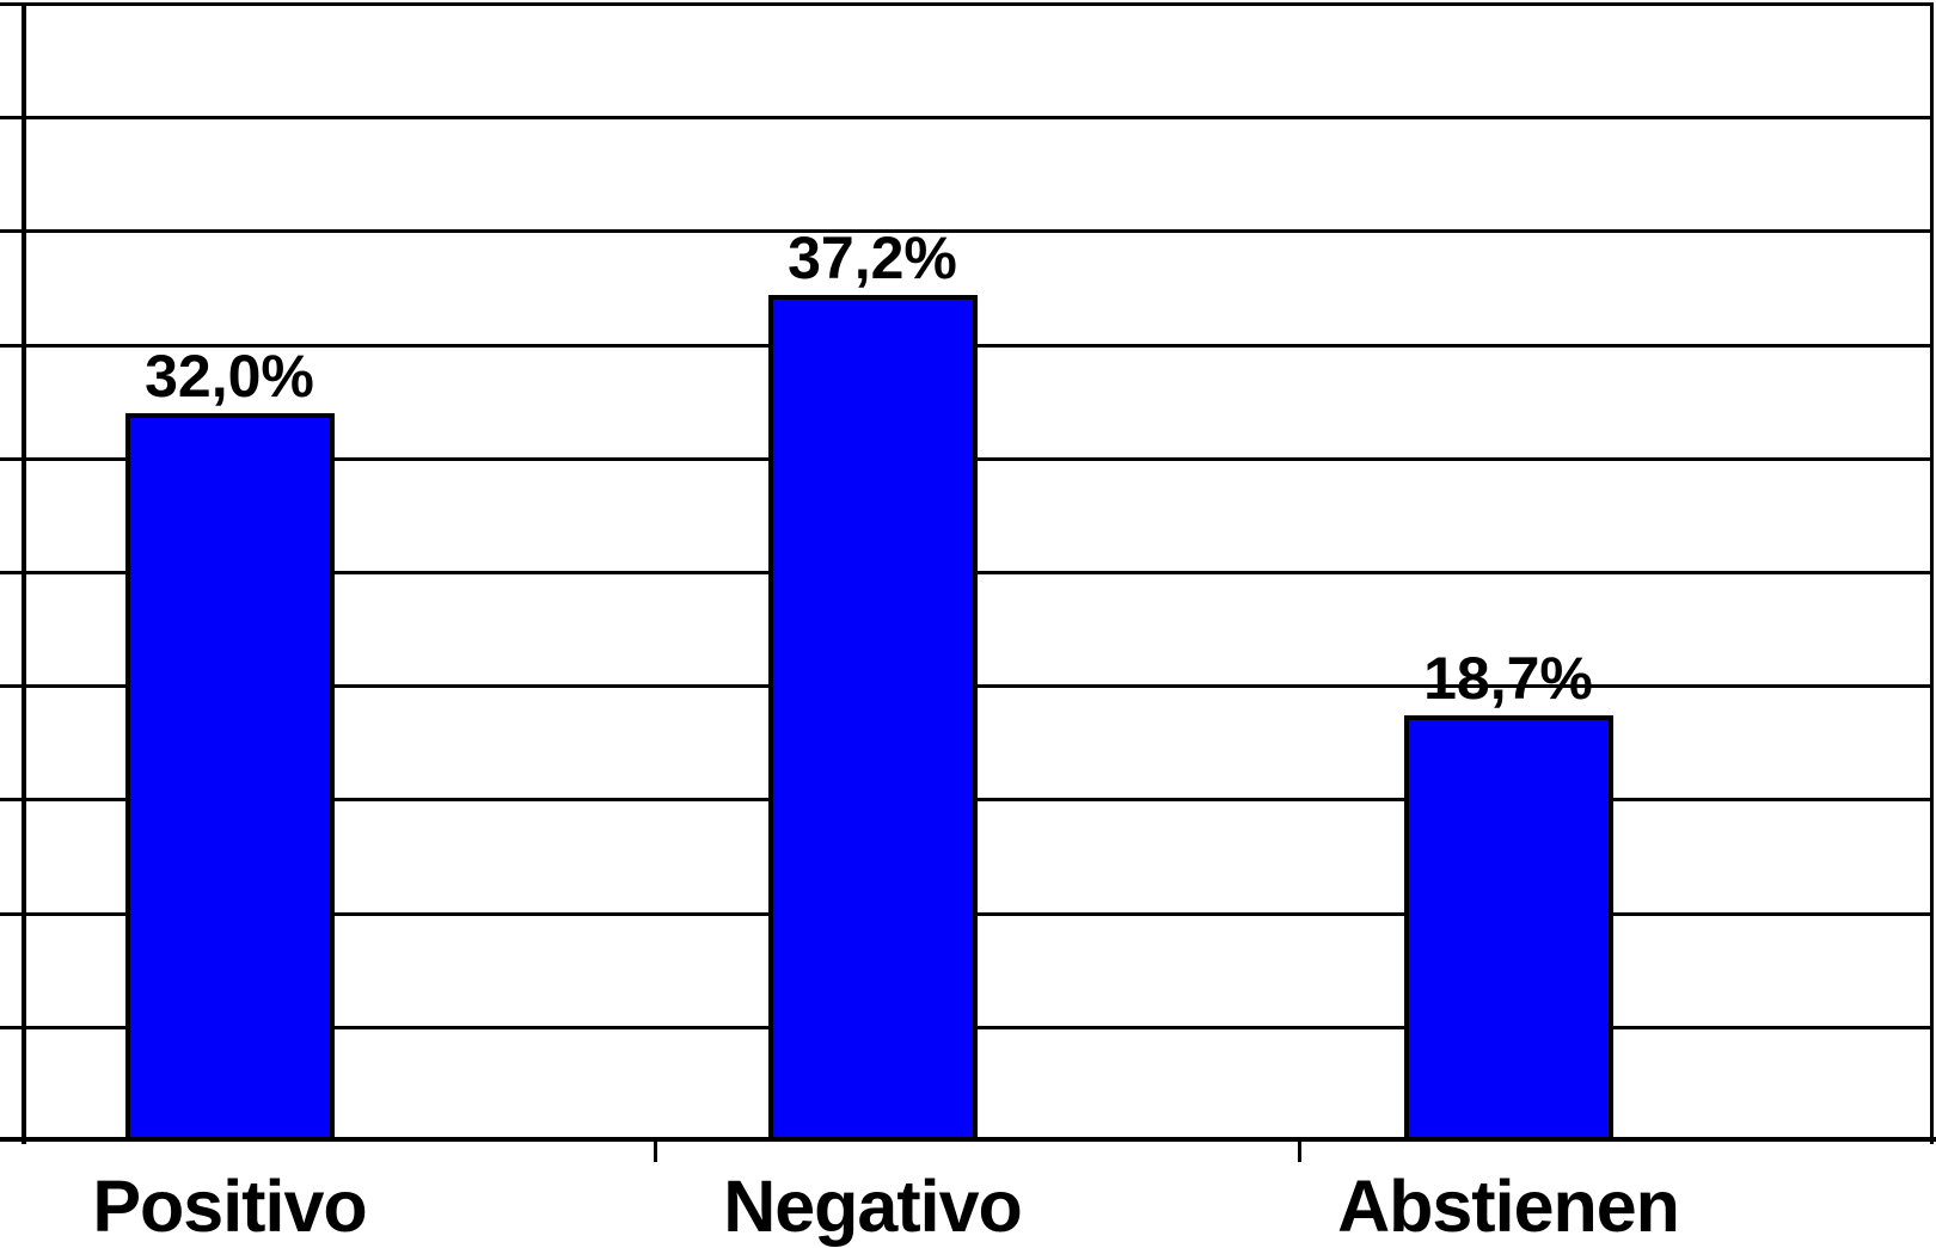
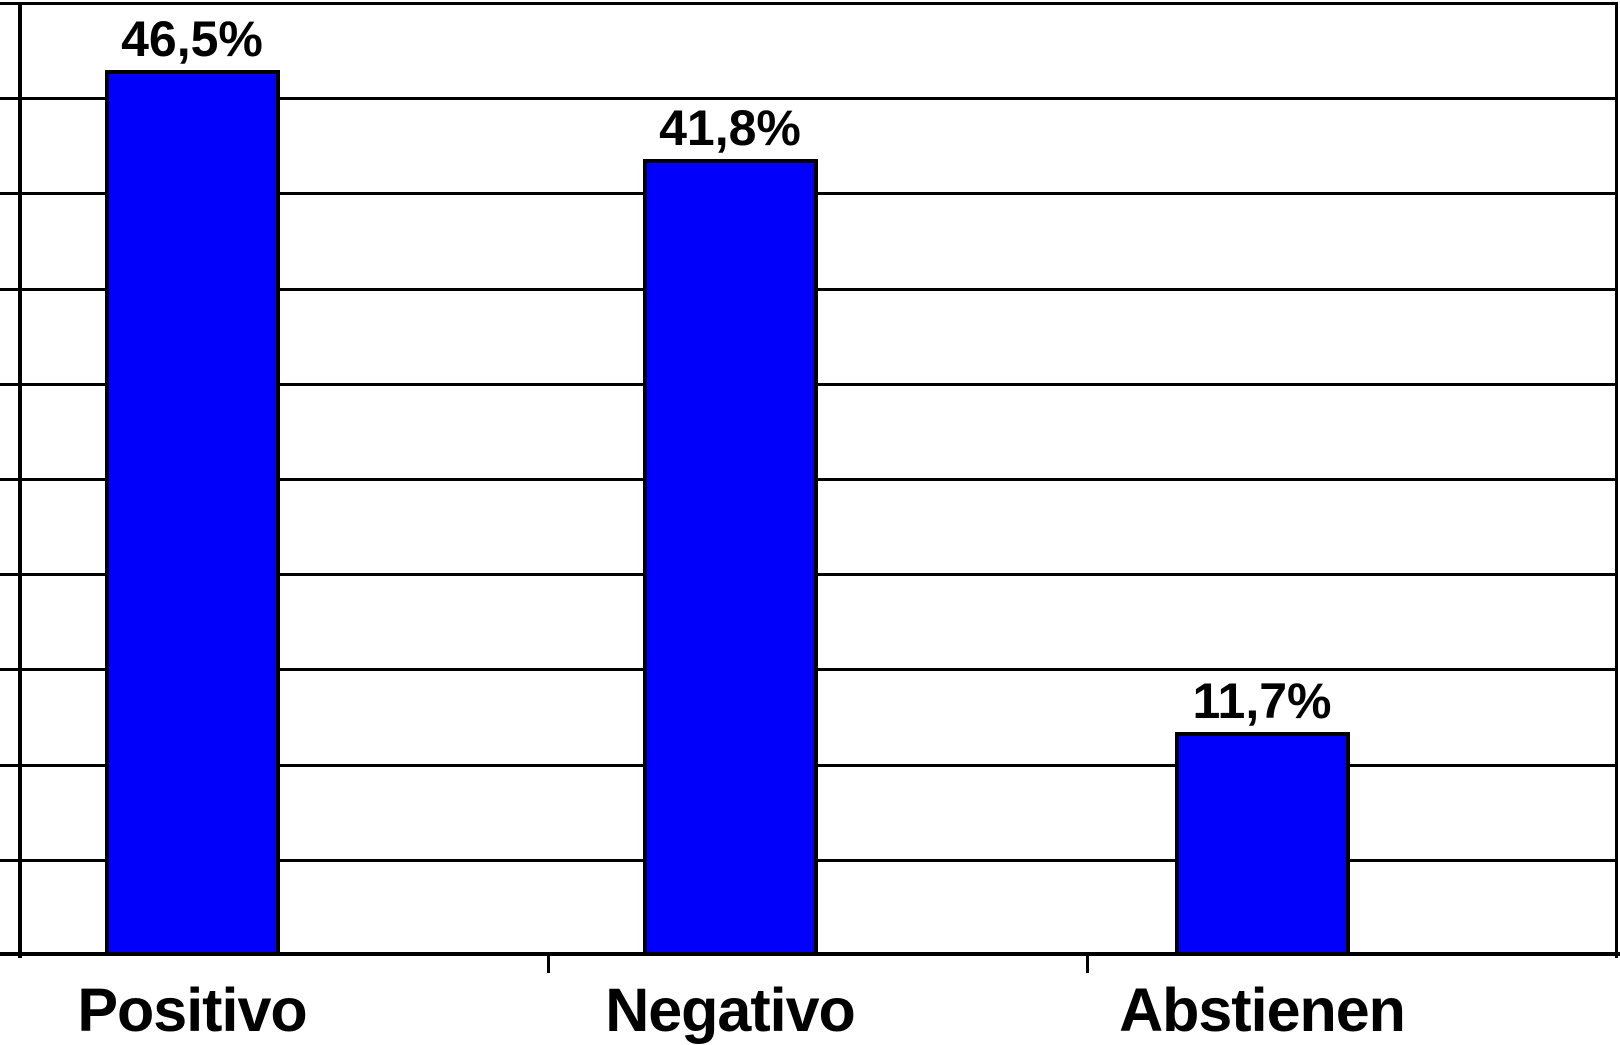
Positivo: 32,0% -> 46,5%
Negativo: 37,2% -> 41,8%
Abstienen: 18,7% -> 11,7%
